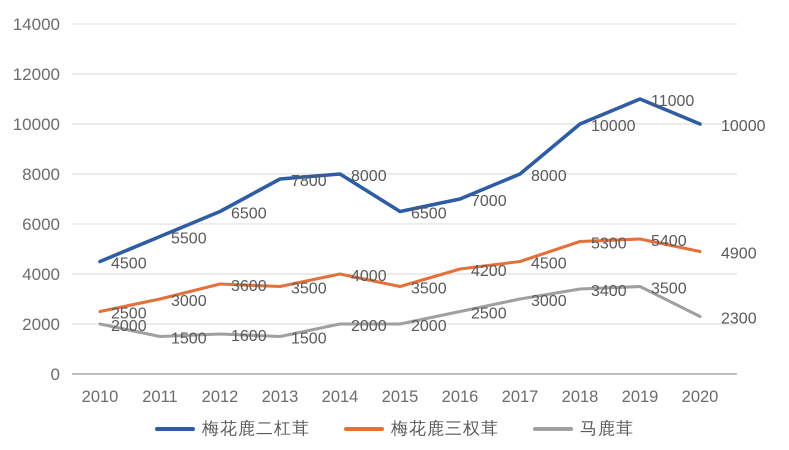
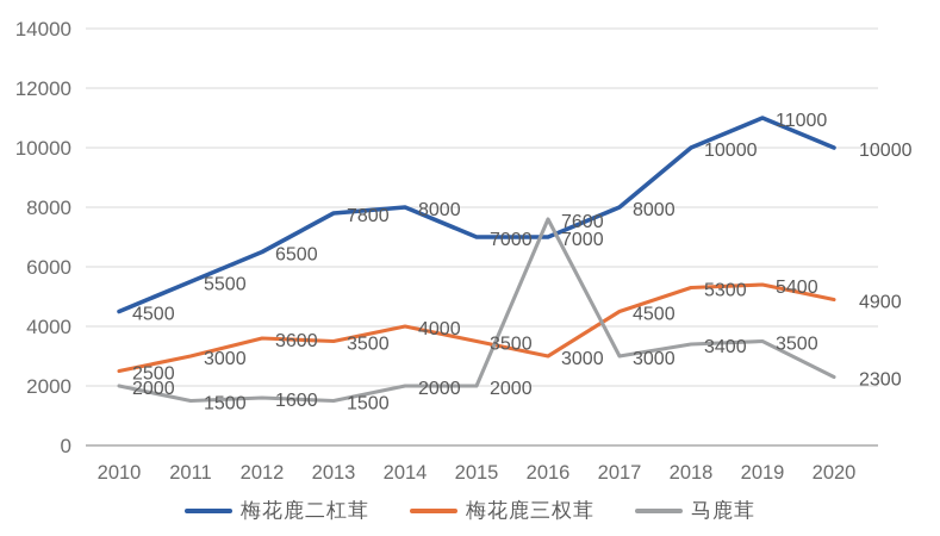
梅花鹿二杠茸/2015: 6500 -> 7000
梅花鹿三权茸/2016: 4200 -> 3000
马鹿茸/2016: 2500 -> 7600
